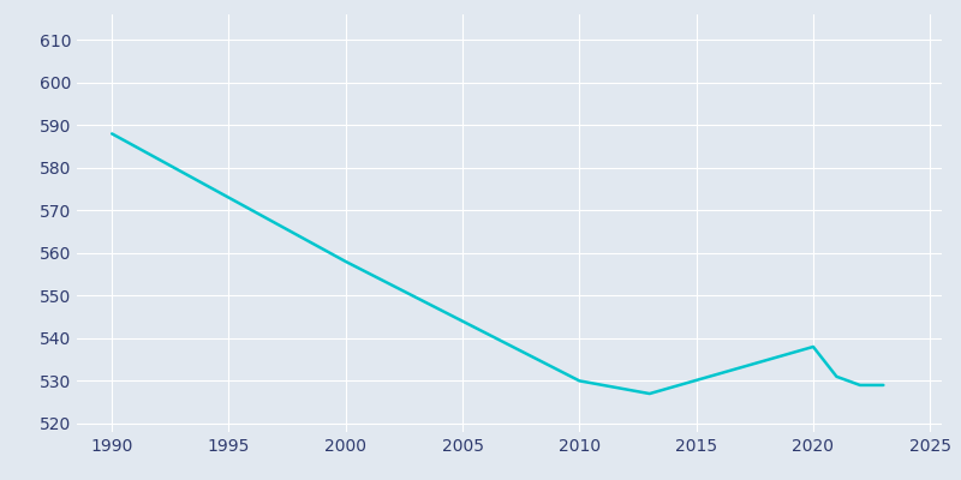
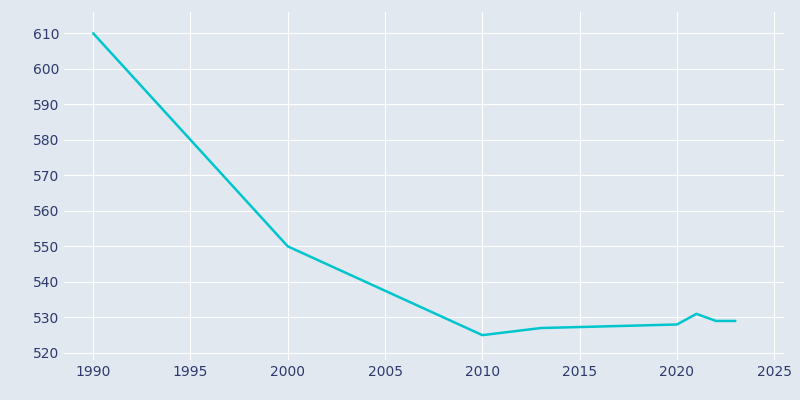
1990: 588 -> 610
2000: 558 -> 550
2010: 530 -> 525
2020: 538 -> 528
